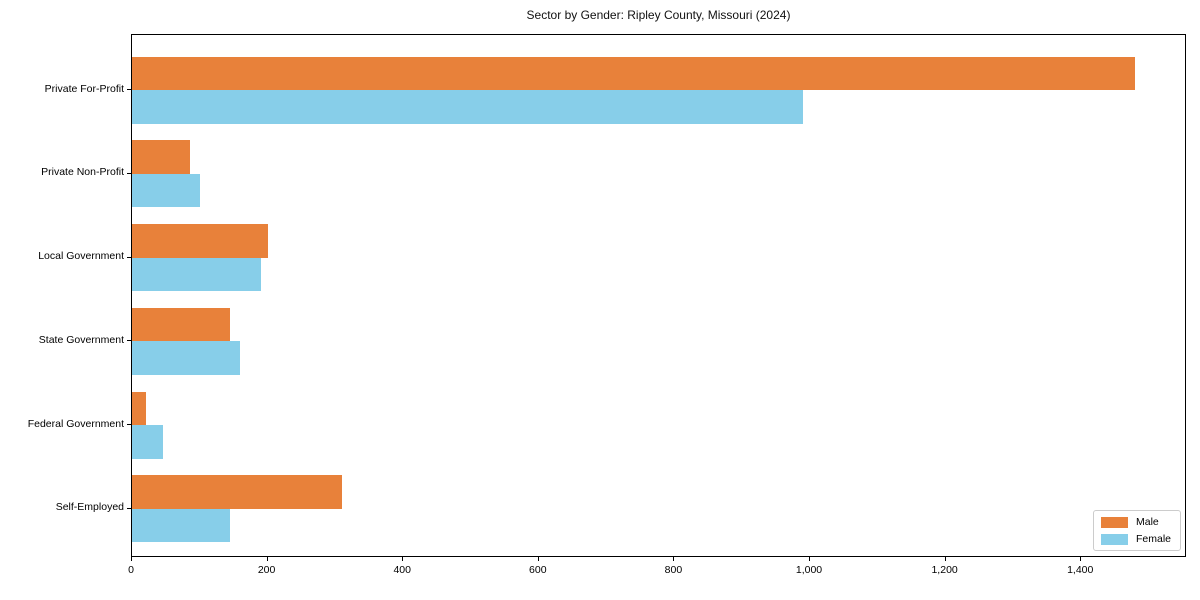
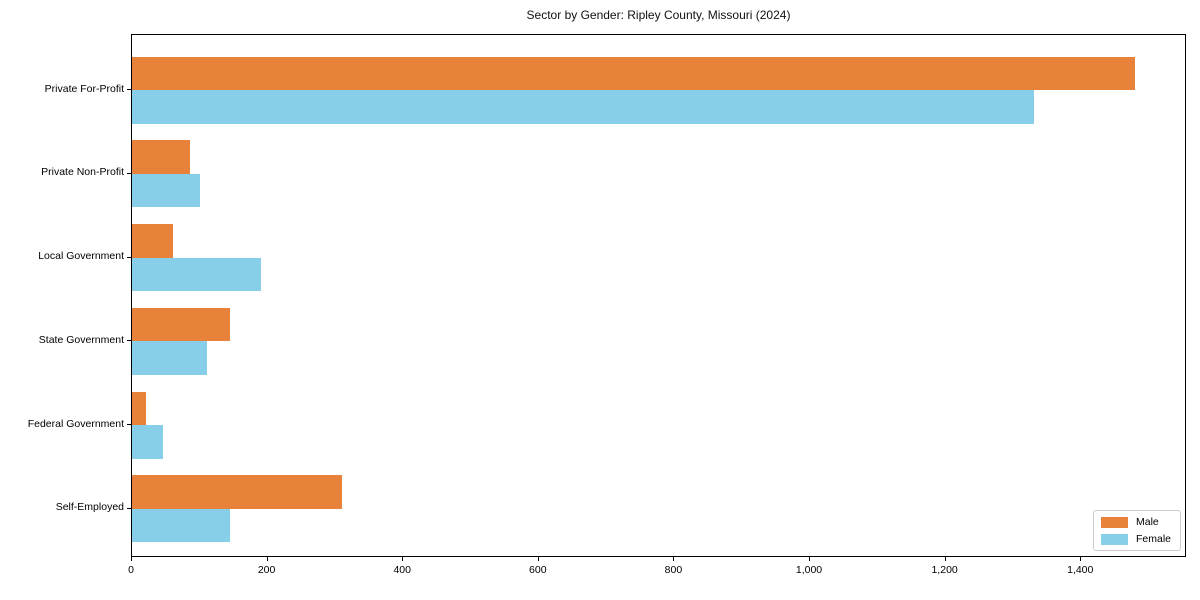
Female/Private For-Profit: 990 -> 1330
Male/Local Government: 200 -> 60
Female/State Government: 160 -> 110
